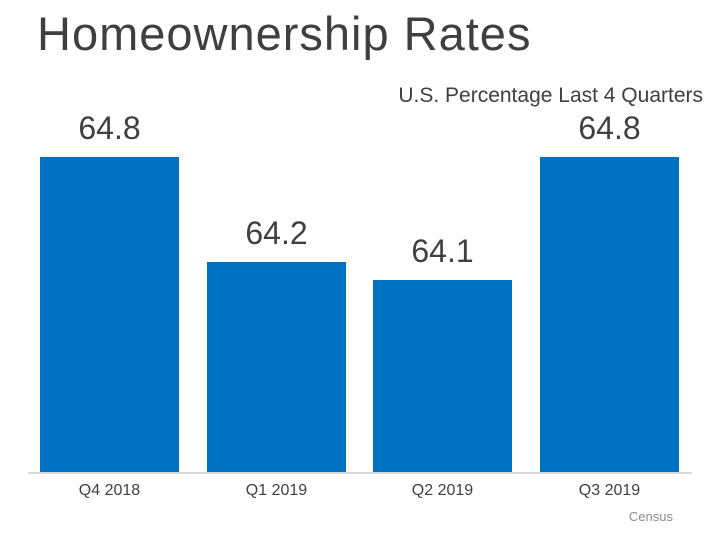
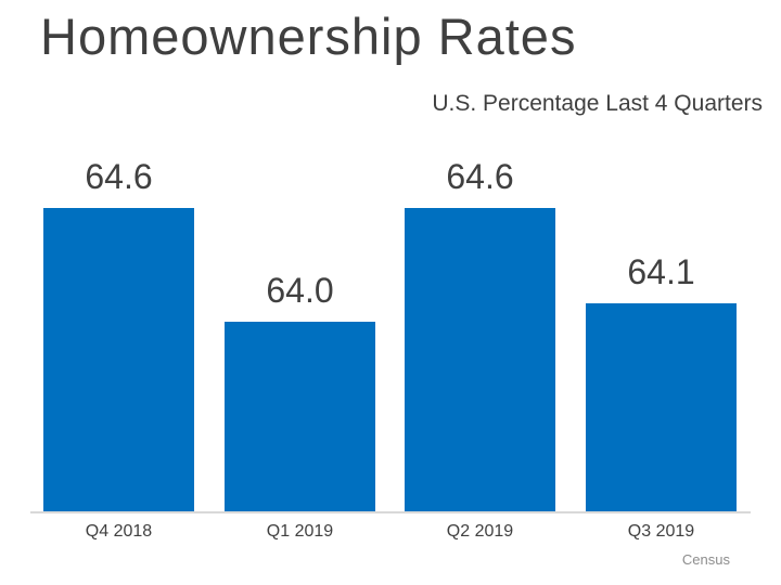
Q4 2018: 64.8 -> 64.6
Q1 2019: 64.2 -> 64.0
Q2 2019: 64.1 -> 64.6
Q3 2019: 64.8 -> 64.1
